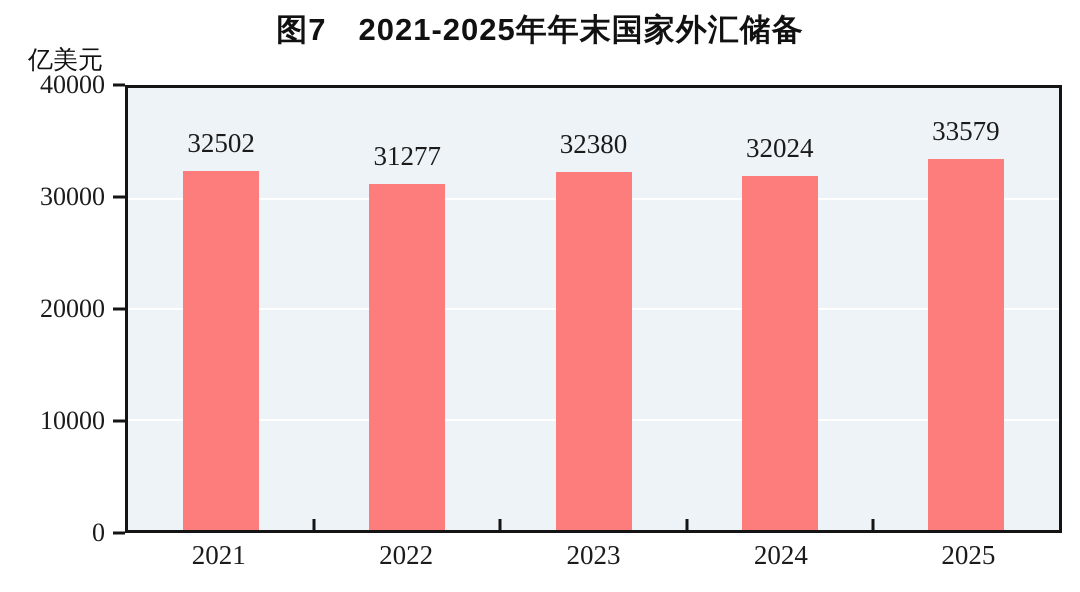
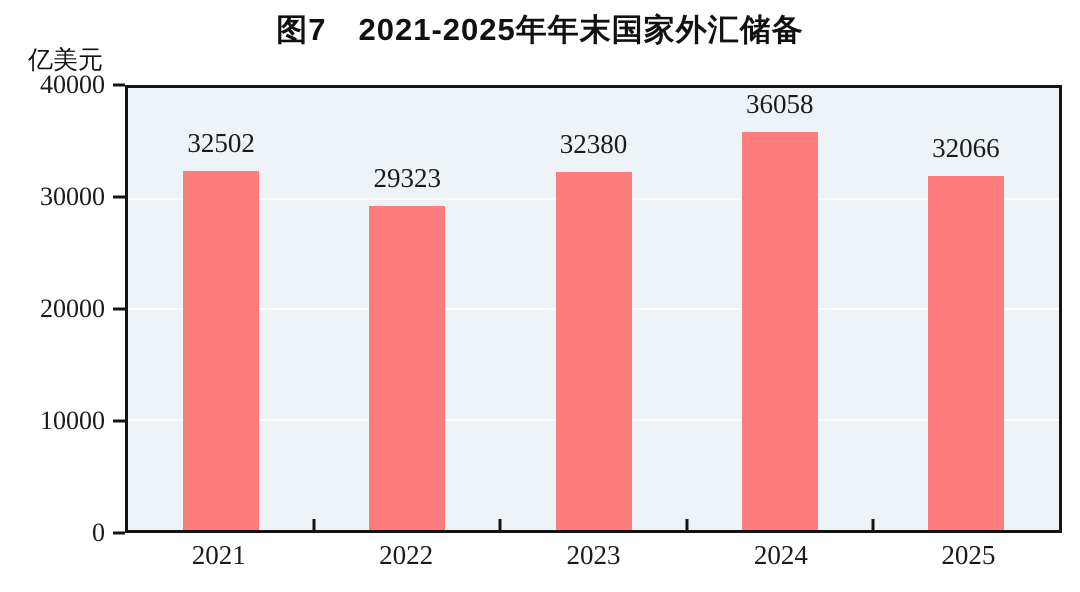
2022: 31277 -> 29323
2024: 32024 -> 36058
2025: 33579 -> 32066
